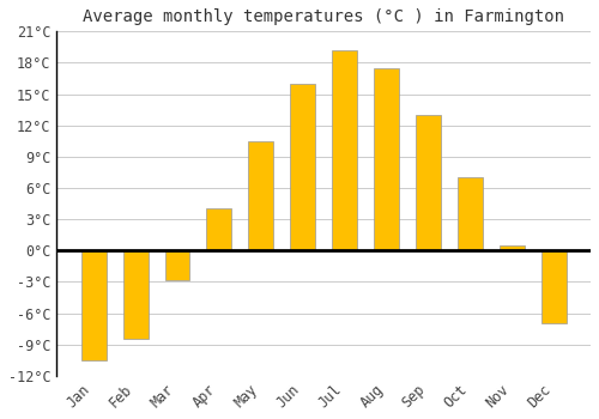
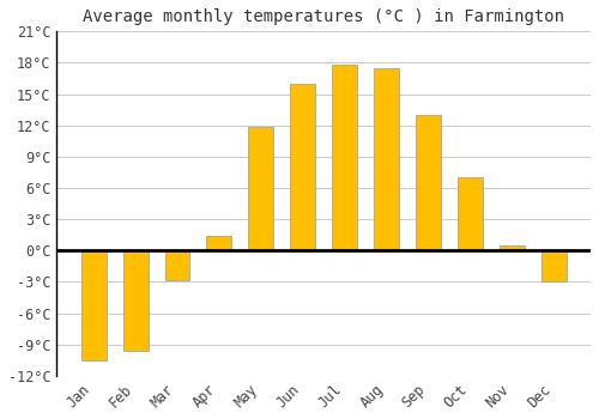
Feb: -8.5°C -> -9.6°C
Apr: 4.0°C -> 1.4°C
May: 10.5°C -> 11.8°C
Jul: 19.2°C -> 17.8°C
Dec: -7.0°C -> -3.0°C
